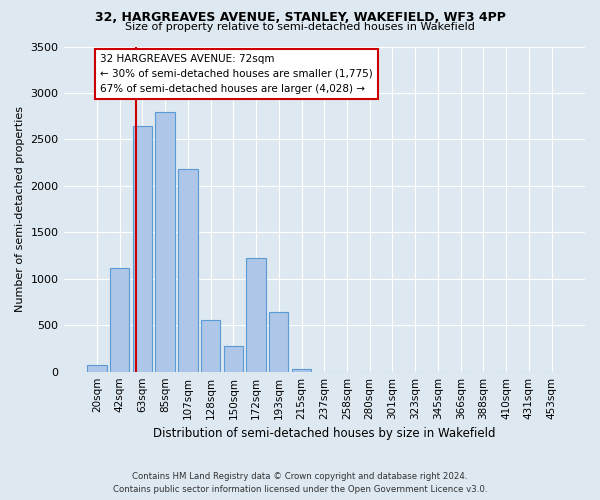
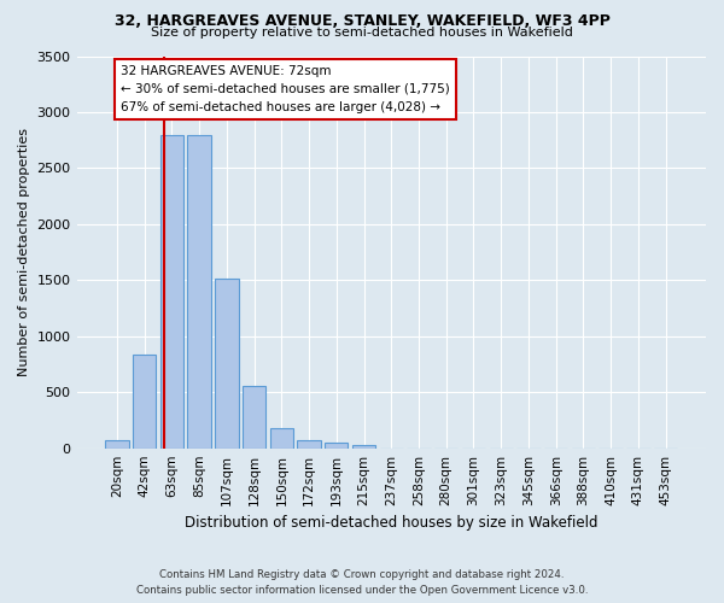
42sqm: 1120 -> 840
63sqm: 2640 -> 2790
107sqm: 2180 -> 1510
150sqm: 280 -> 180
172sqm: 1220 -> 80
193sqm: 640 -> 50
